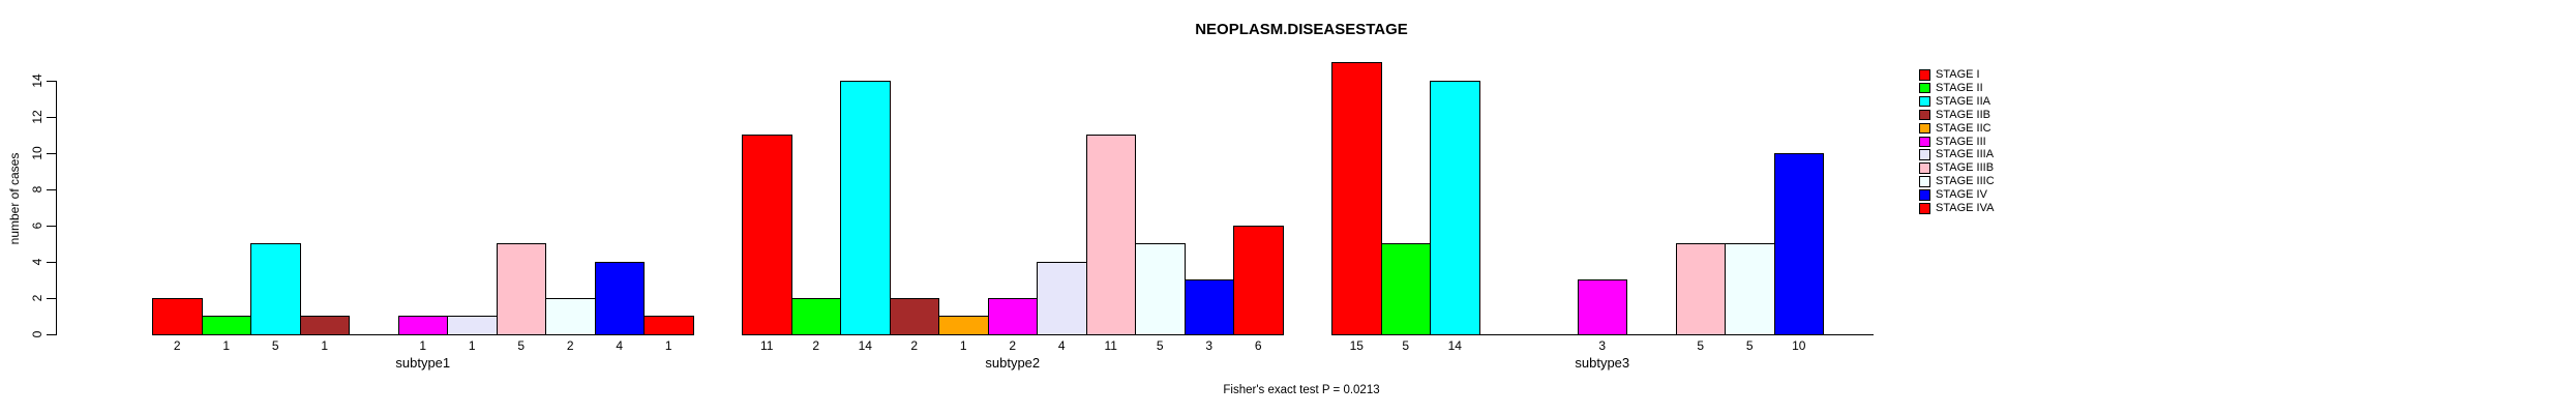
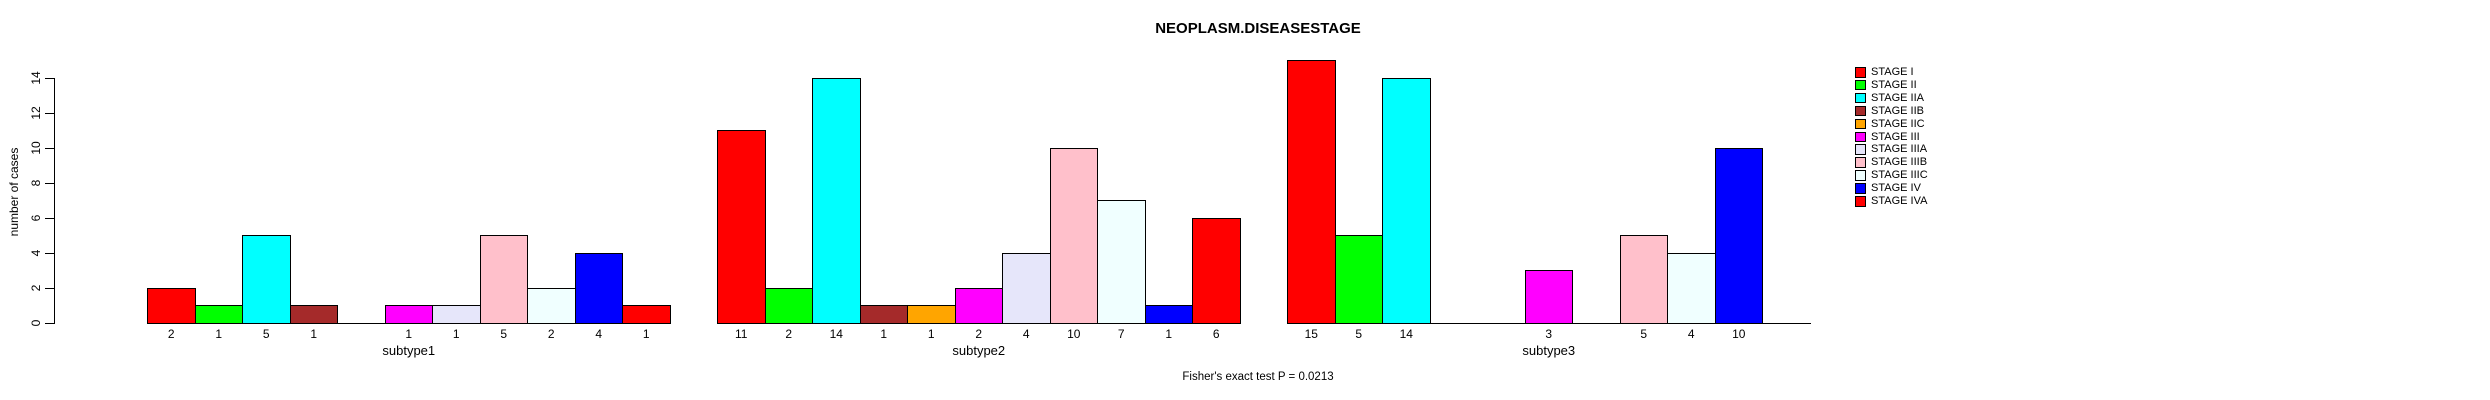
STAGE IIB/subtype2: 2 -> 1
STAGE IIIB/subtype2: 11 -> 10
STAGE IIIC/subtype2: 5 -> 7
STAGE IV/subtype2: 3 -> 1
STAGE IIIC/subtype3: 5 -> 4
